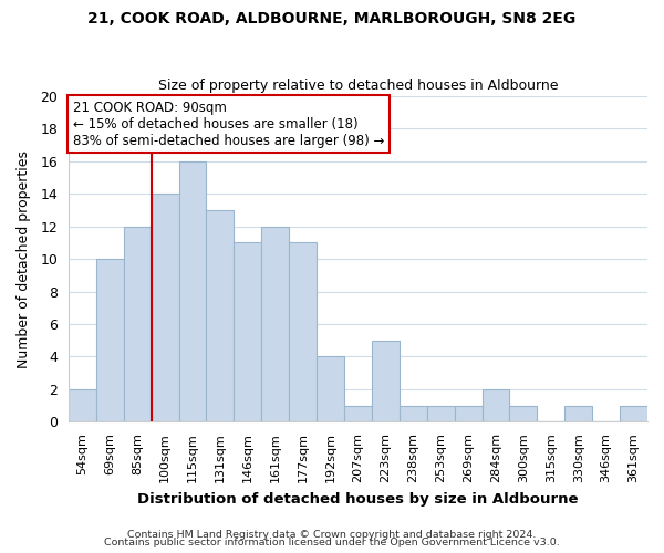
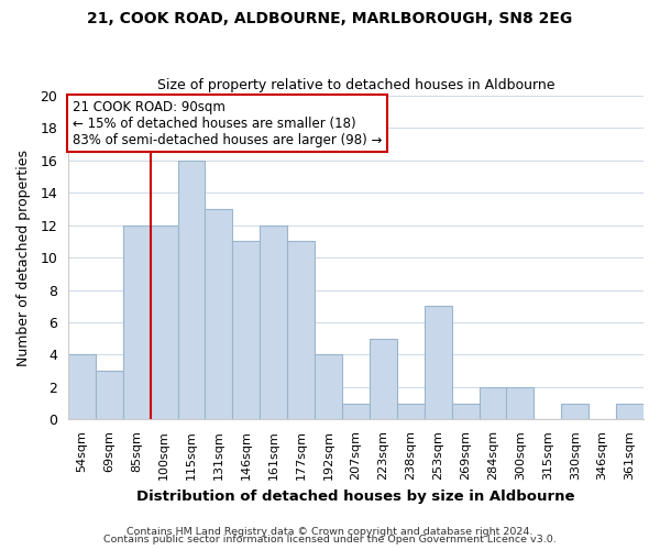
54sqm: 2 -> 4
69sqm: 10 -> 3
100sqm: 14 -> 12
253sqm: 1 -> 7
300sqm: 1 -> 2
